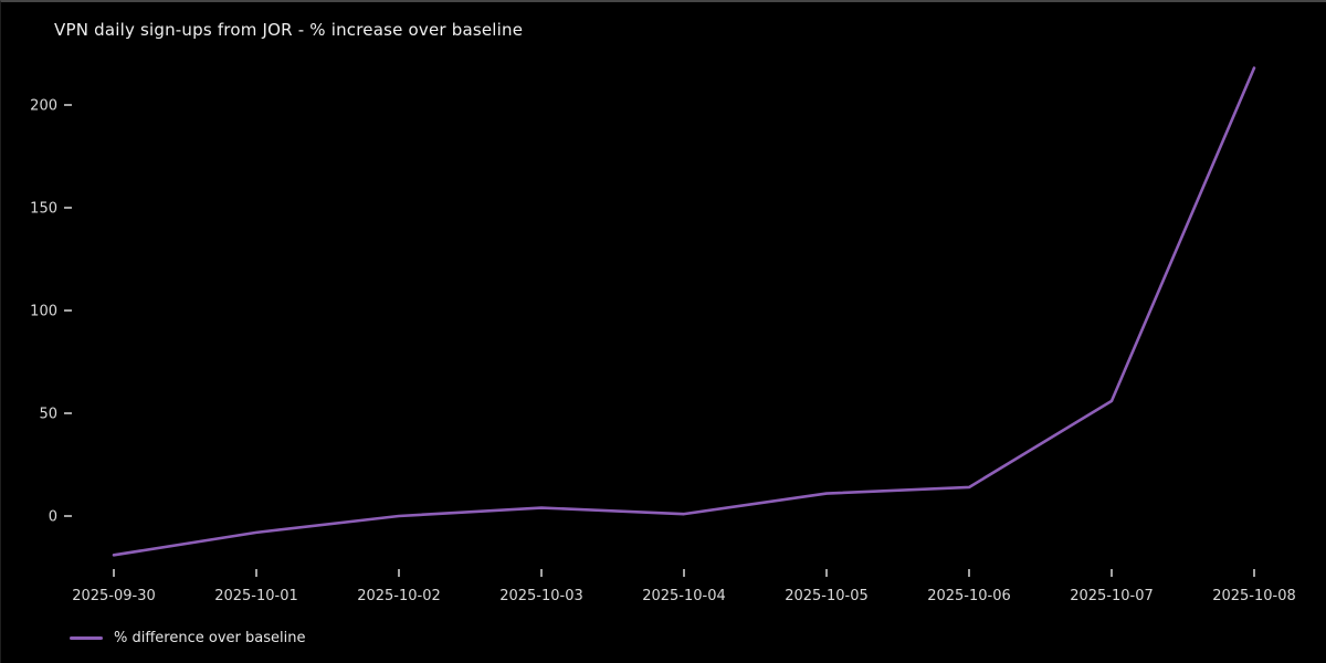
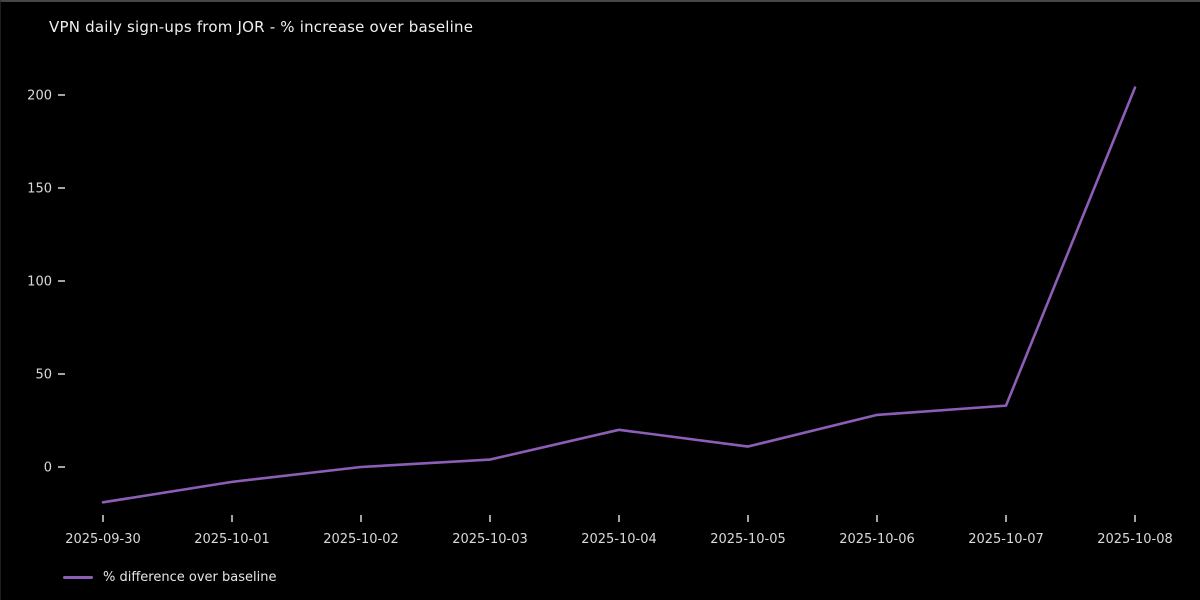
2025-10-04: 1 -> 20
2025-10-06: 14 -> 28
2025-10-07: 56 -> 33
2025-10-08: 218 -> 204
